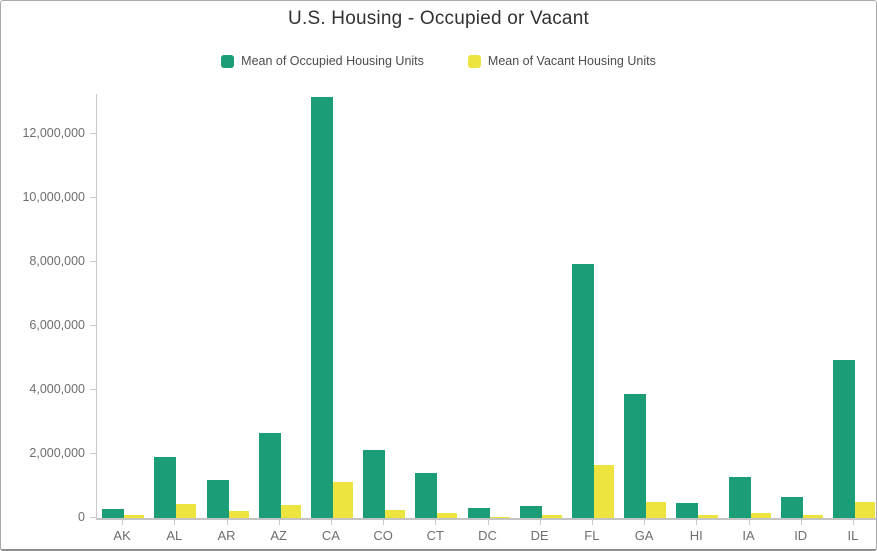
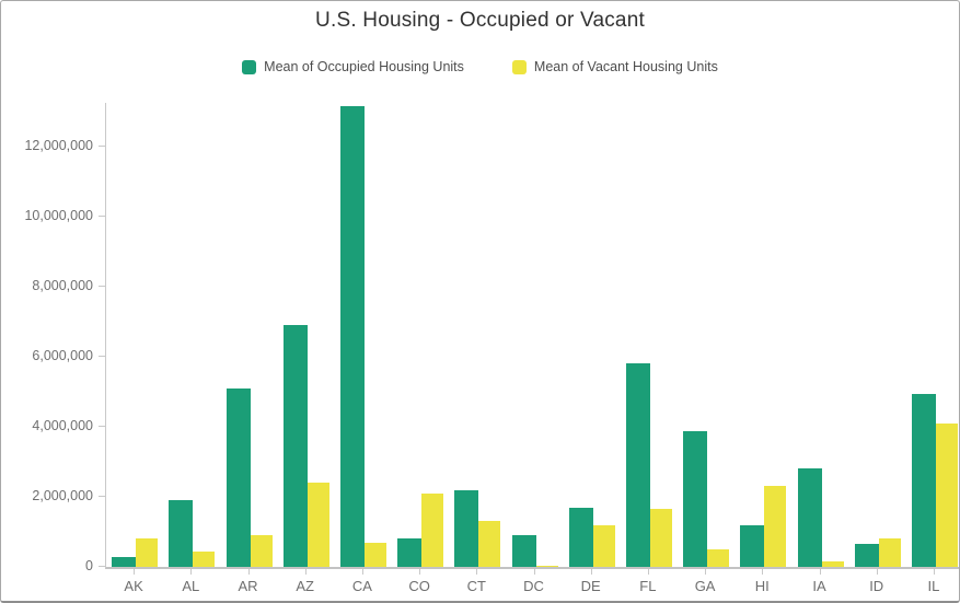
Mean of Vacant Housing Units/AK: 100000 -> 800000
Mean of Occupied Housing Units/AR: 1200000 -> 5100000
Mean of Vacant Housing Units/AR: 200000 -> 900000
Mean of Occupied Housing Units/AZ: 2600000 -> 6900000
Mean of Vacant Housing Units/AZ: 400000 -> 2400000
Mean of Vacant Housing Units/CA: 1100000 -> 700000
Mean of Occupied Housing Units/CO: 2100000 -> 800000
Mean of Vacant Housing Units/CO: 200000 -> 2100000
Mean of Occupied Housing Units/CT: 1400000 -> 2200000
Mean of Vacant Housing Units/CT: 200000 -> 1300000
Mean of Occupied Housing Units/DC: 300000 -> 900000
Mean of Occupied Housing Units/DE: 400000 -> 1700000
Mean of Vacant Housing Units/DE: 100000 -> 1200000
Mean of Occupied Housing Units/FL: 7900000 -> 5800000
Mean of Occupied Housing Units/HI: 500000 -> 1200000
Mean of Vacant Housing Units/HI: 100000 -> 2300000
Mean of Occupied Housing Units/IA: 1300000 -> 2800000
Mean of Vacant Housing Units/ID: 100000 -> 800000
Mean of Vacant Housing Units/IL: 500000 -> 4100000
